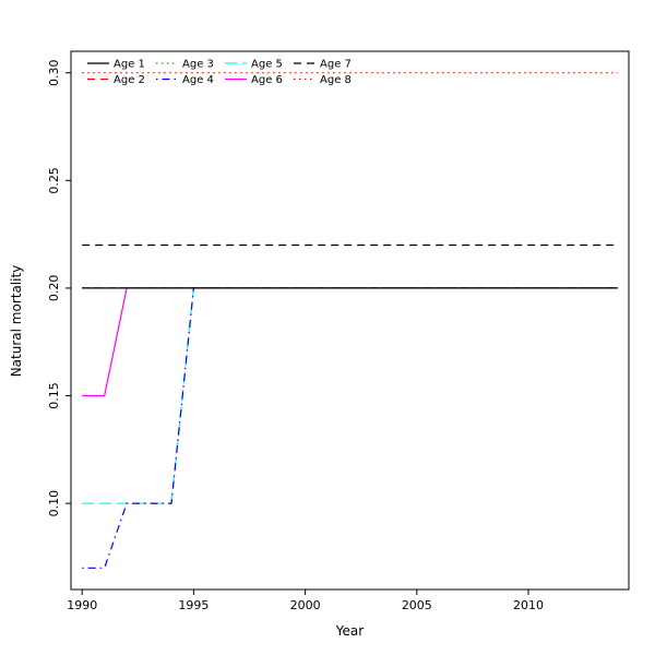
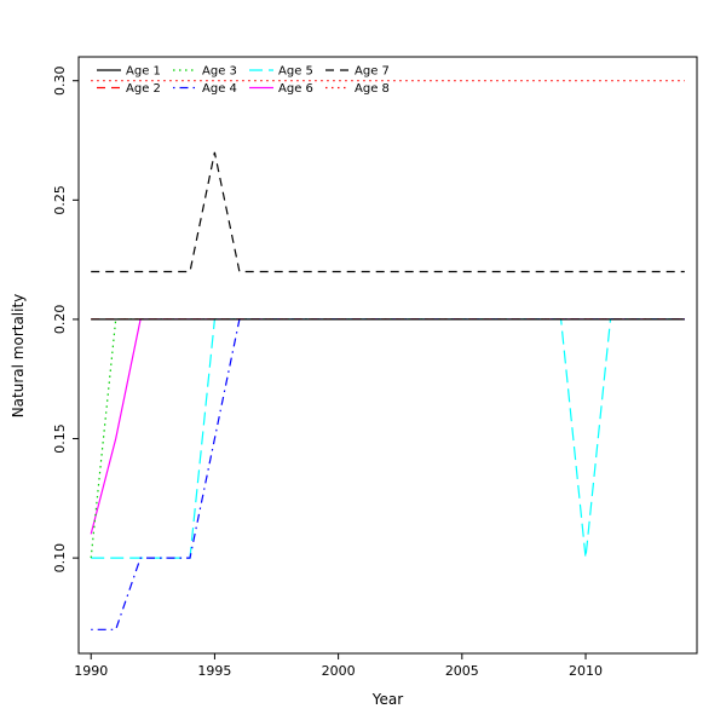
Age 3/1990: 0.2 -> 0.1
Age 6/1990: 0.15 -> 0.11
Age 4/1995: 0.20 -> 0.15
Age 7/1995: 0.22 -> 0.27
Age 5/2010: 0.2 -> 0.1
